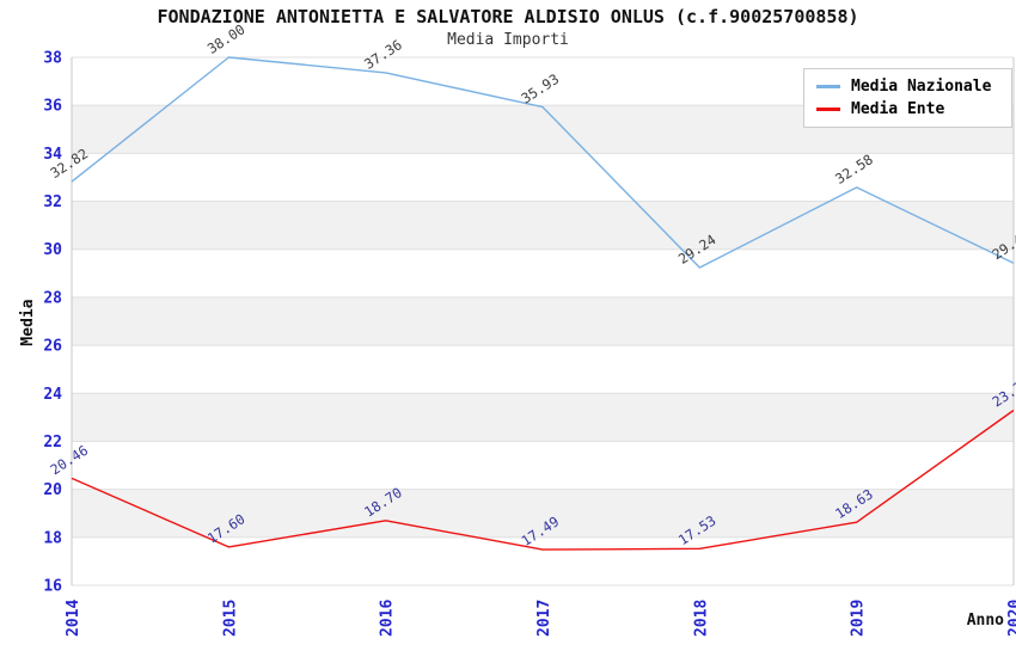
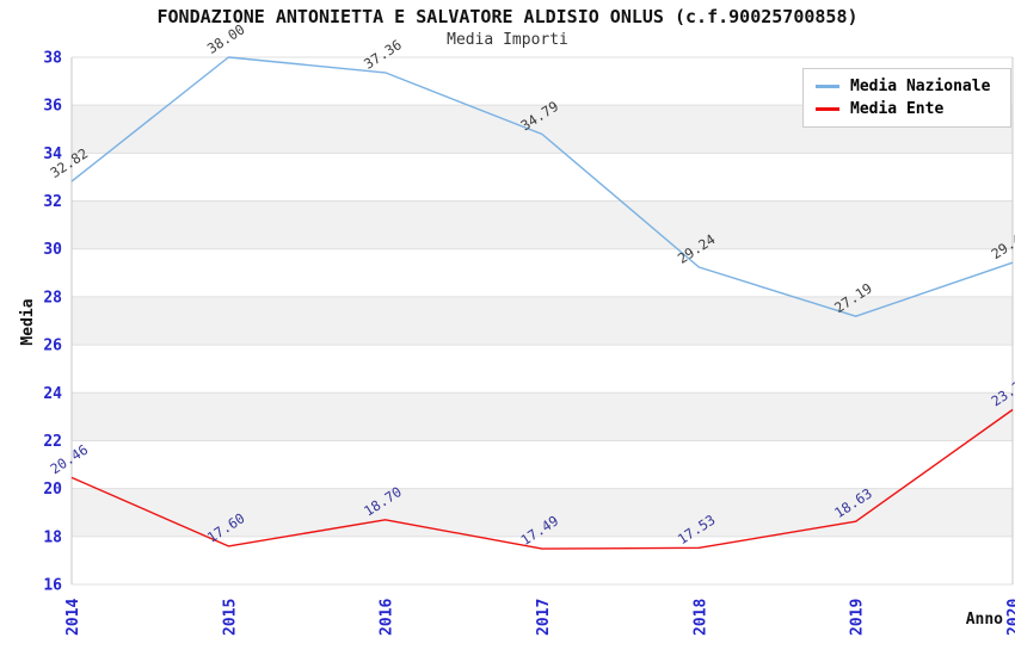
Media Nazionale/2017: 35.93 -> 34.79
Media Nazionale/2019: 32.58 -> 27.19
